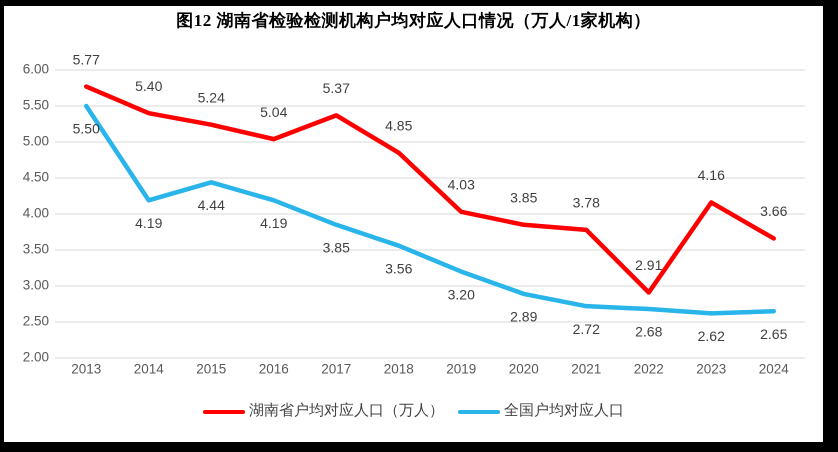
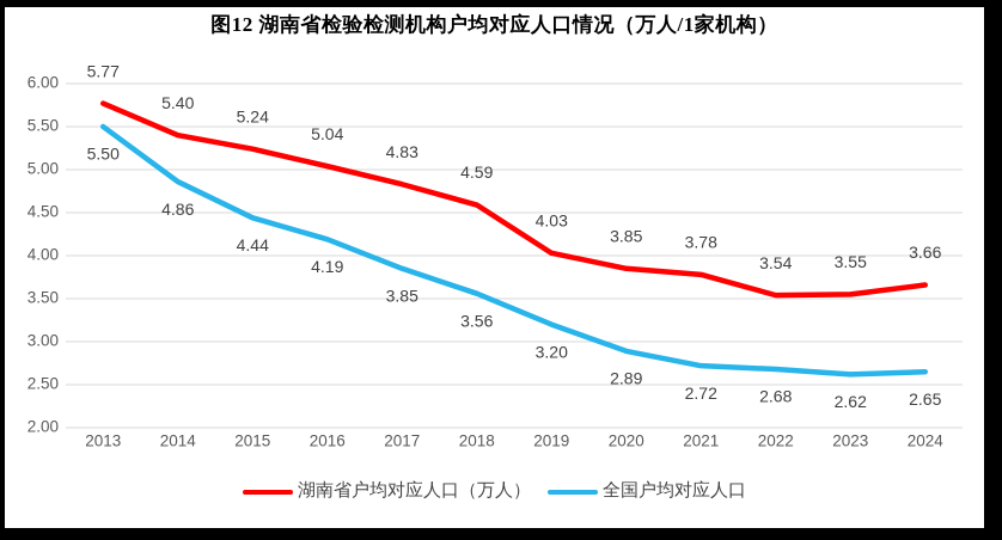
全国户均对应人口/2014: 4.19 -> 4.86
湖南省户均对应人口（万人）/2017: 5.37 -> 4.83
湖南省户均对应人口（万人）/2018: 4.85 -> 4.59
湖南省户均对应人口（万人）/2022: 2.91 -> 3.54
湖南省户均对应人口（万人）/2023: 4.16 -> 3.55
